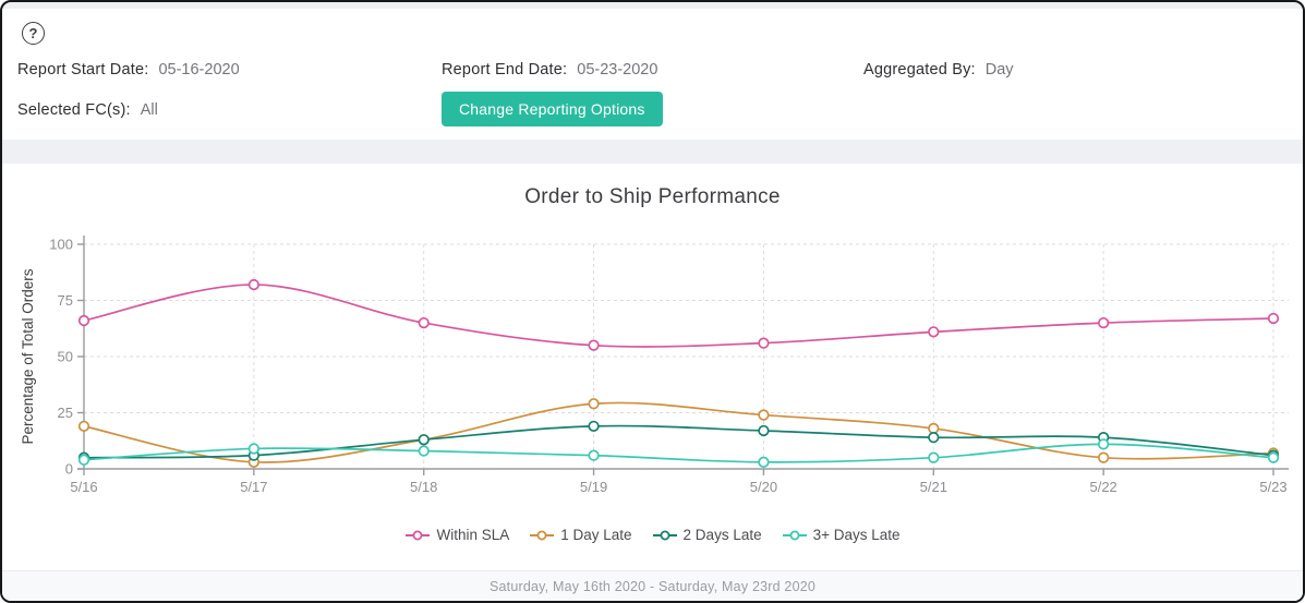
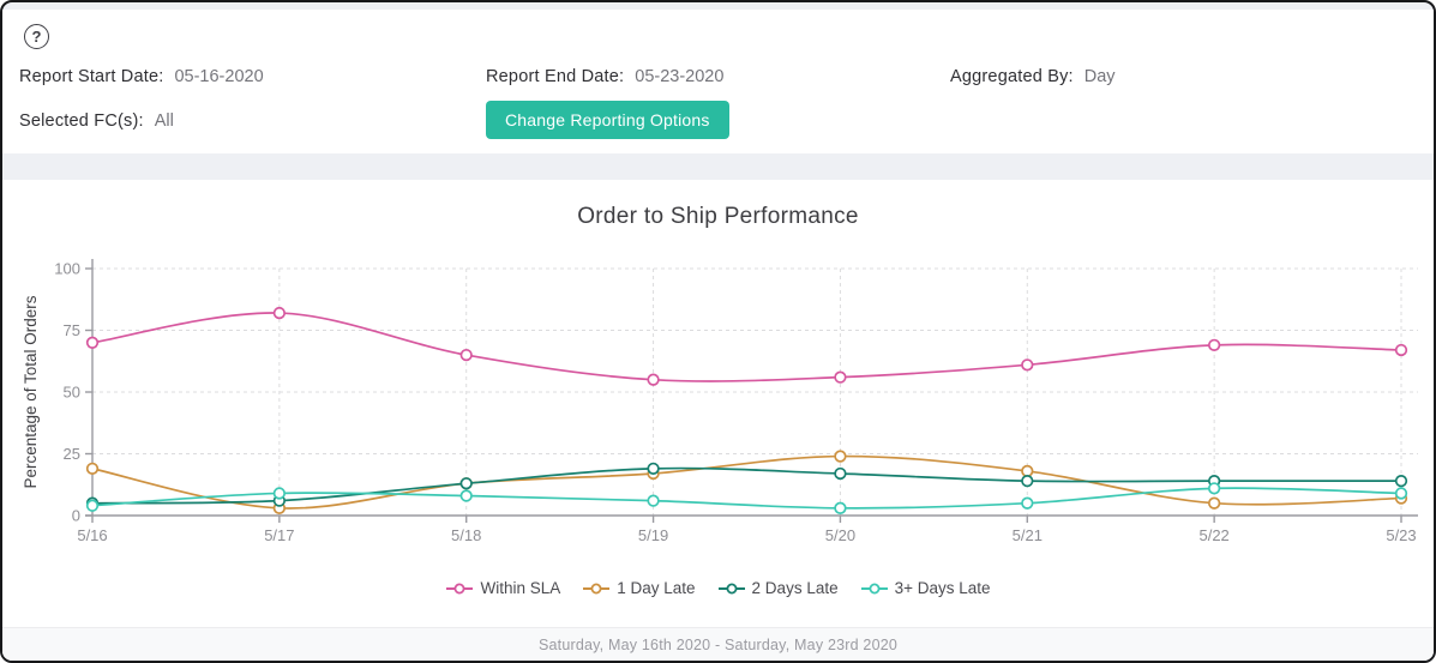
Within SLA/5/16: 66 -> 70
1 Day Late/5/19: 29 -> 17
Within SLA/5/22: 65 -> 69
2 Days Late/5/23: 6 -> 14
3+ Days Late/5/23: 5 -> 9
